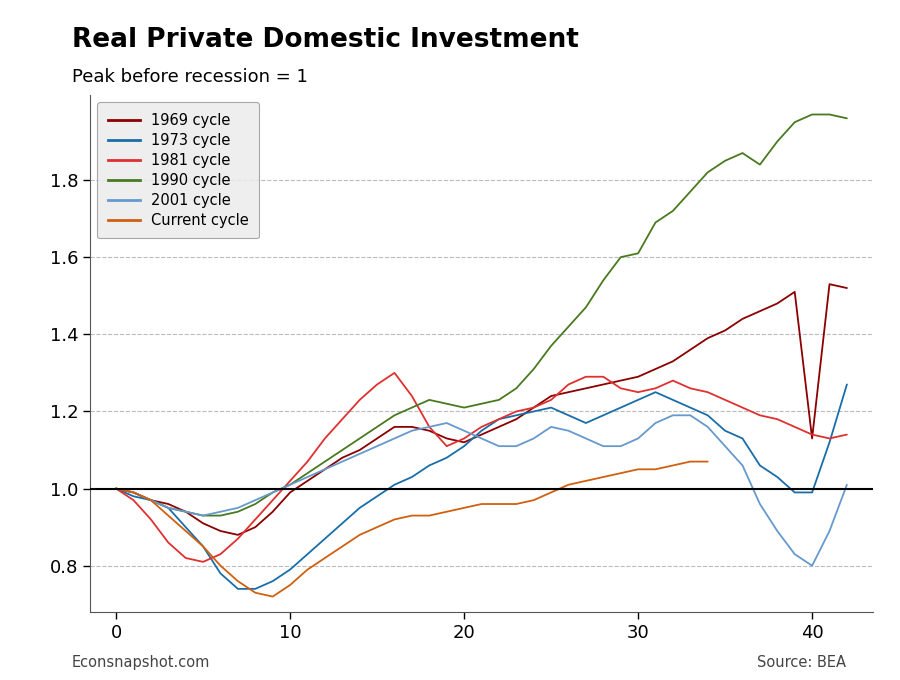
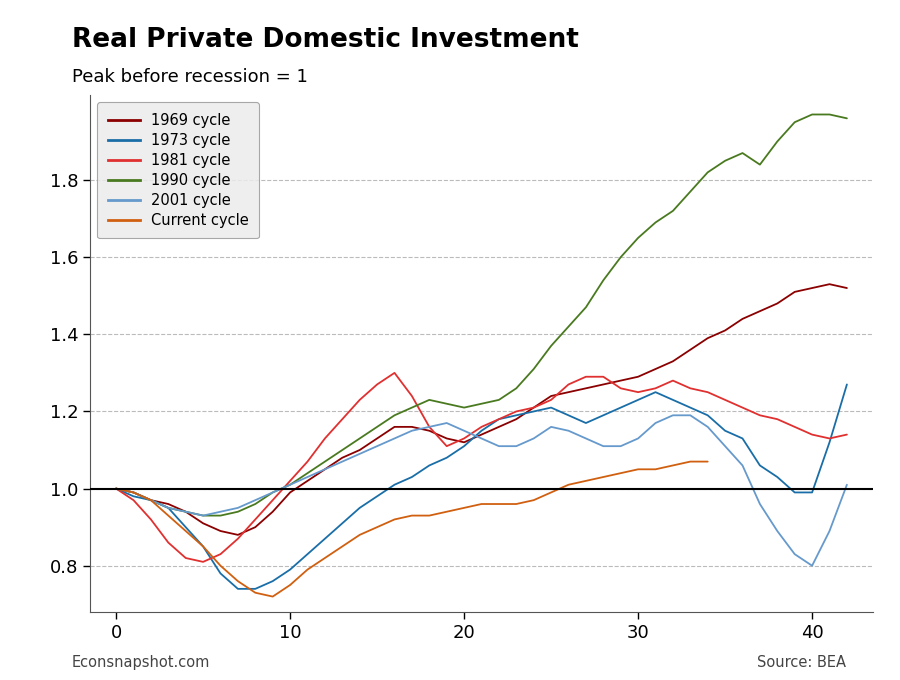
1990 cycle/30: 1.61 -> 1.65
1969 cycle/40: 1.13 -> 1.52
